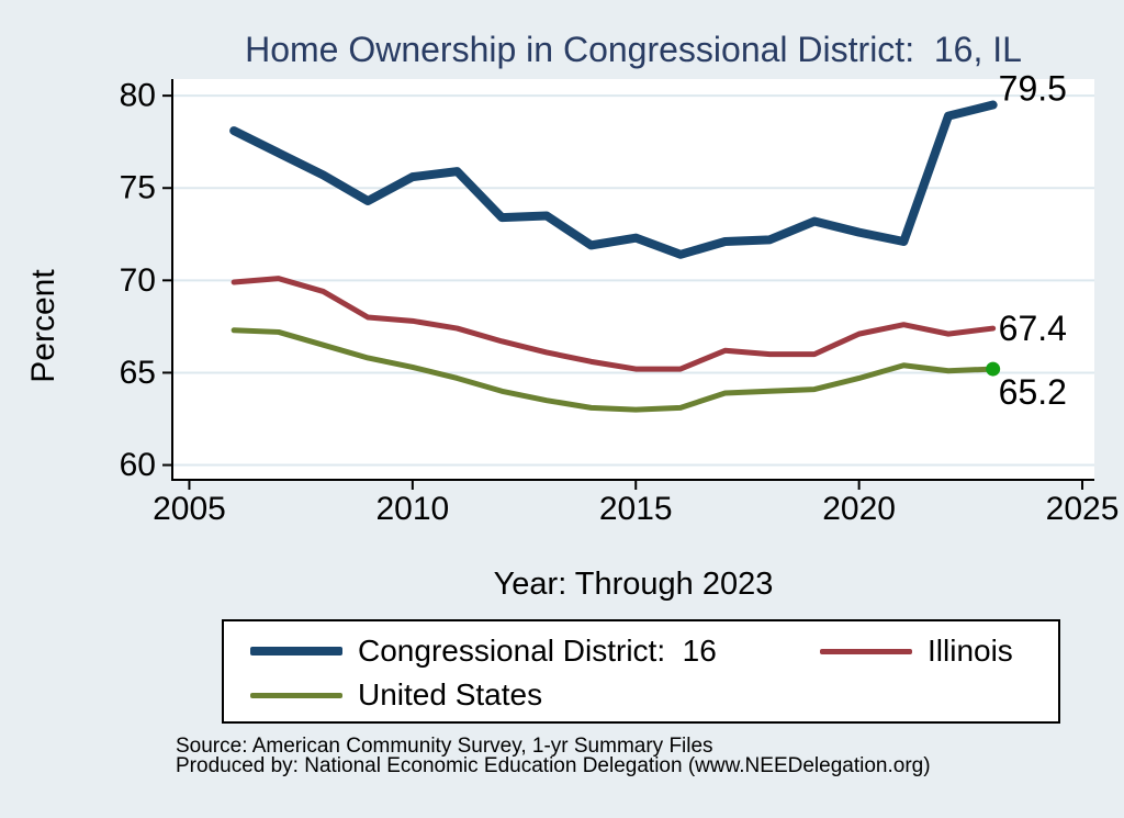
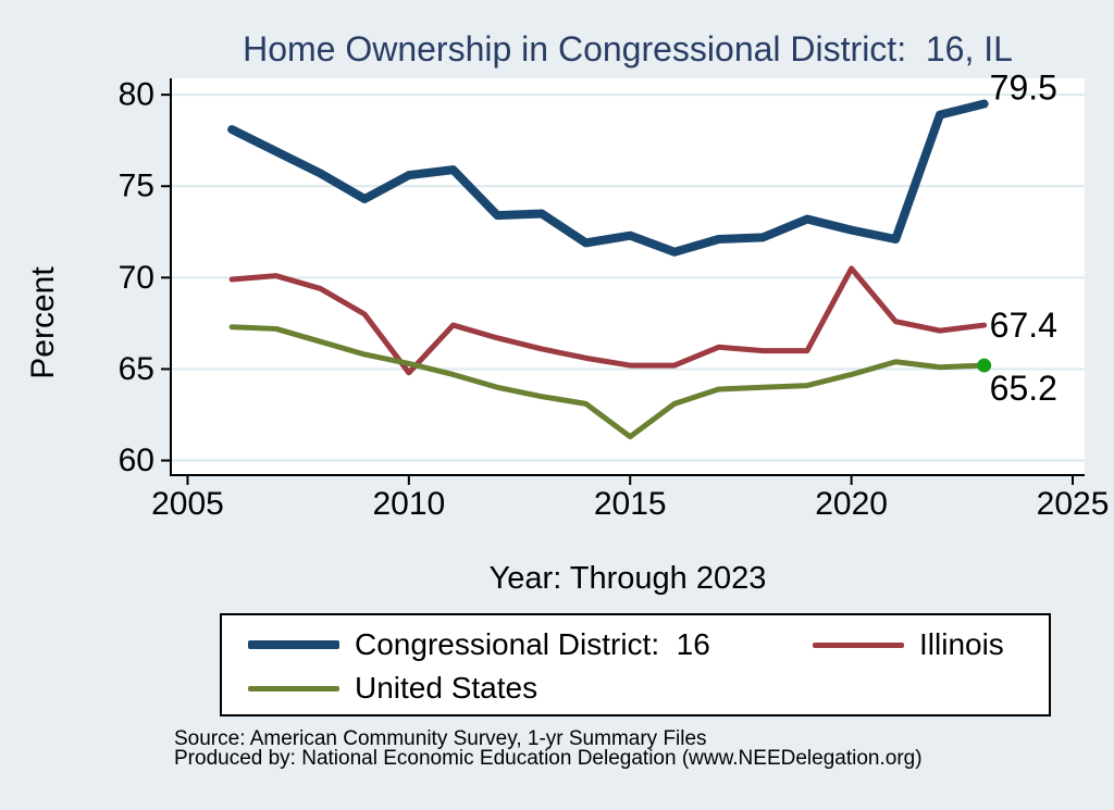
Illinois/2010: 67.8 -> 64.8
United States/2015: 63.0 -> 61.3
Illinois/2020: 67.1 -> 70.5
